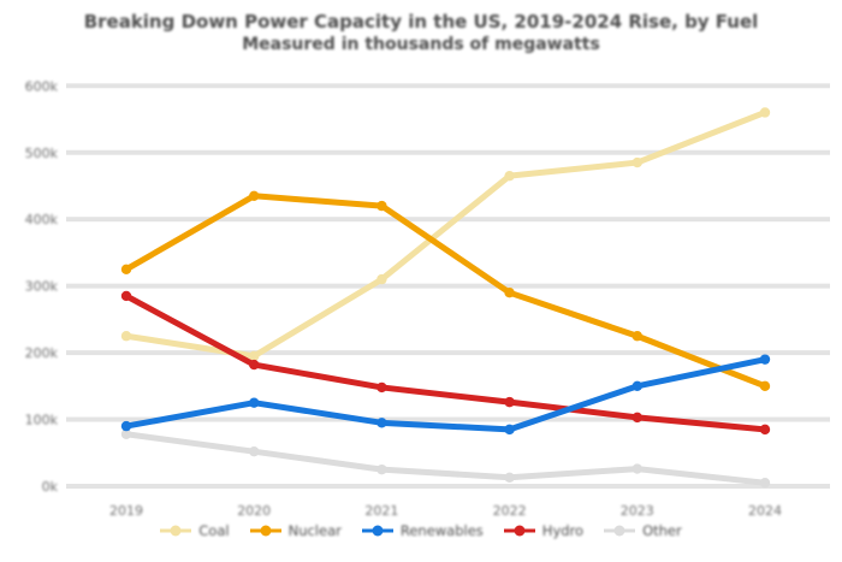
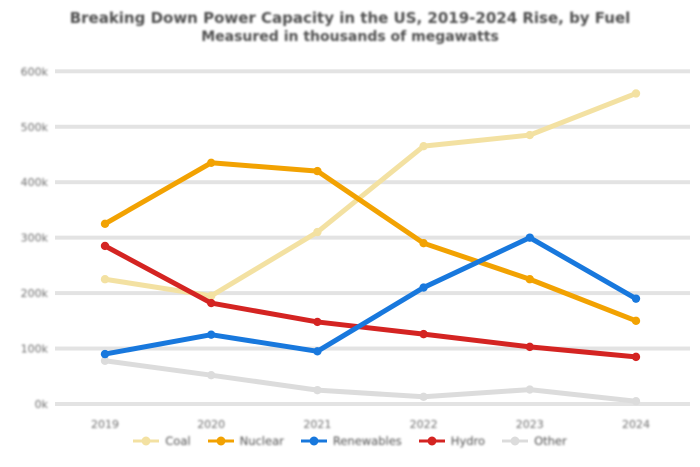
Renewables/2022: 80k -> 210k
Renewables/2023: 150k -> 300k
